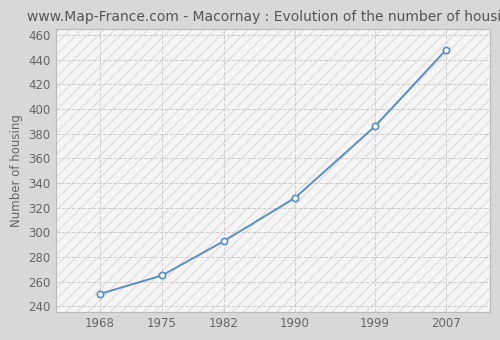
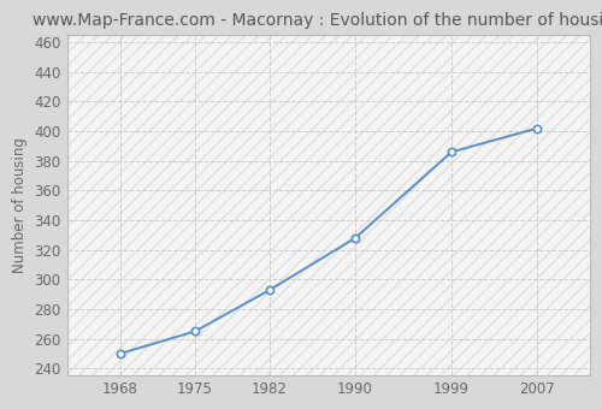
2007: 448 -> 402
